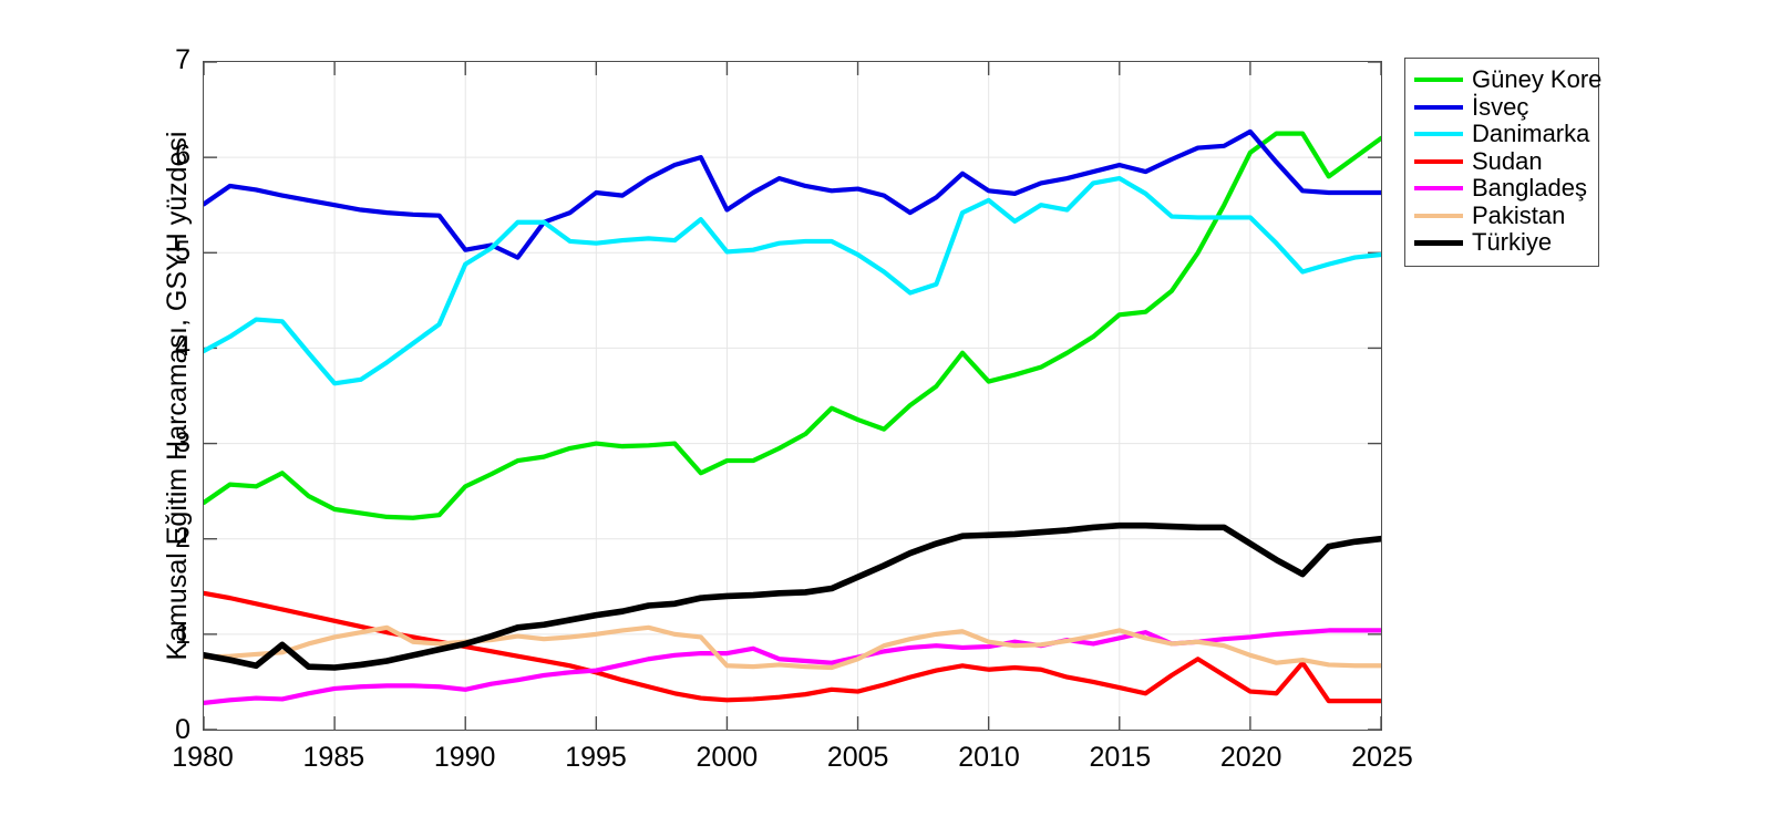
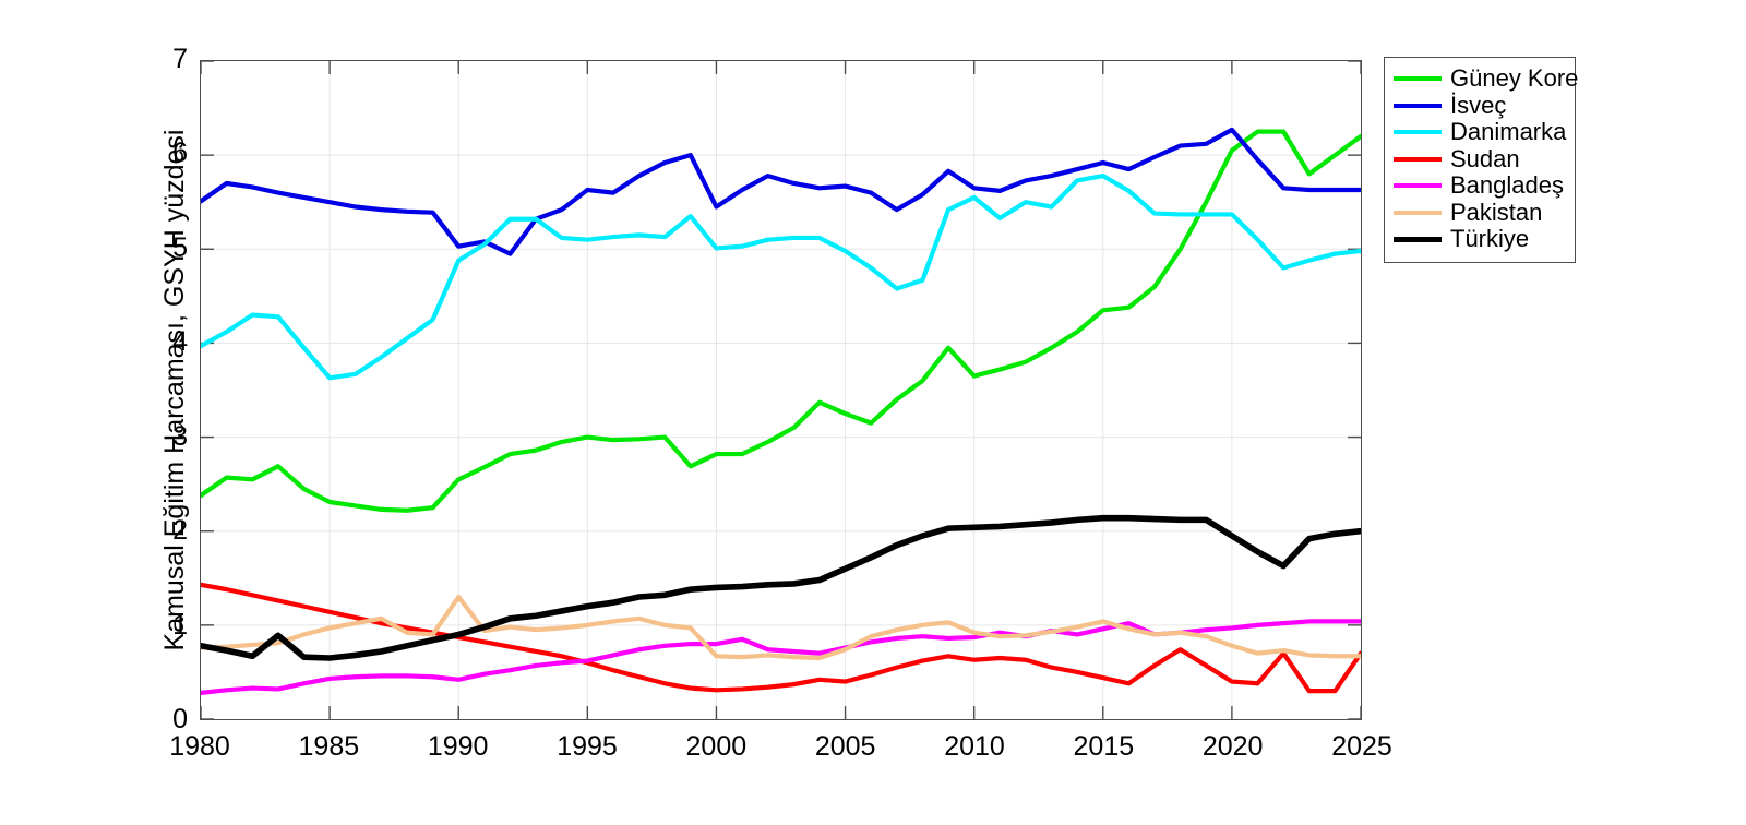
Pakistan/1990: 0.9 -> 1.3
Sudan/2025: 0.3 -> 0.7
